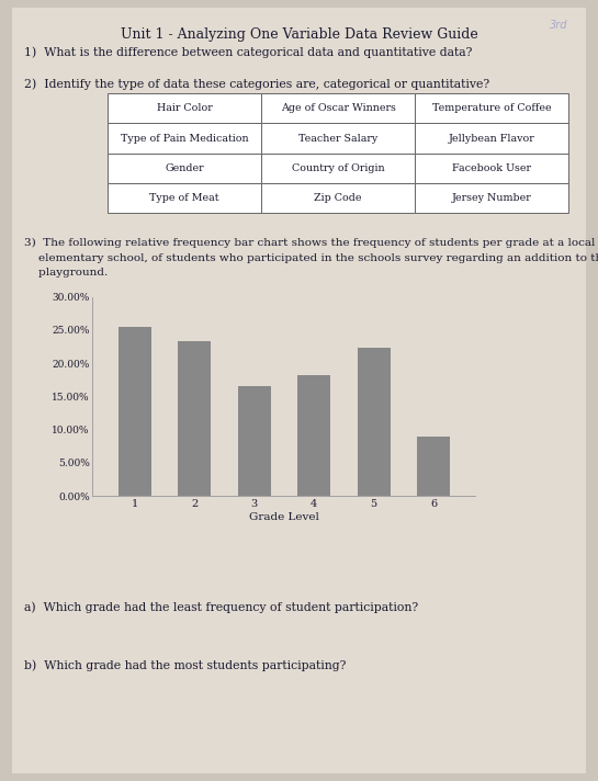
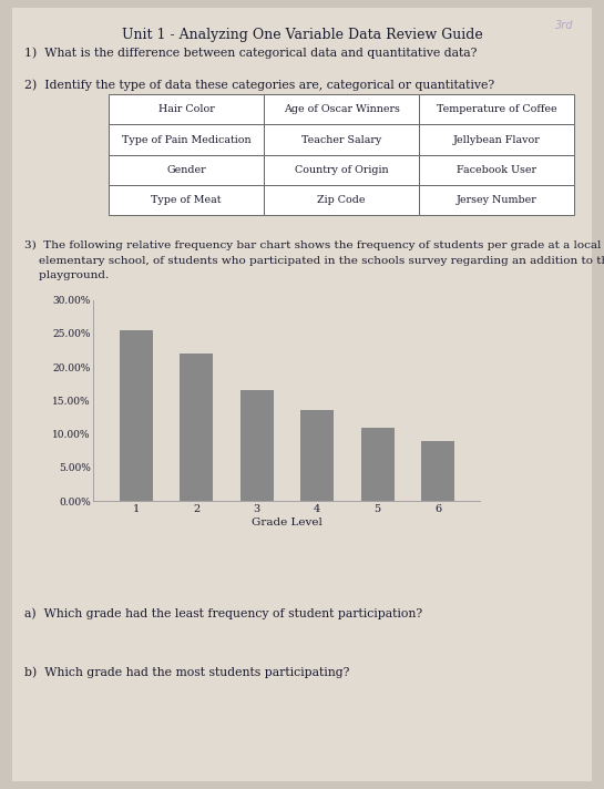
2: 23.4% -> 22.0%
4: 18.2% -> 13.5%
5: 22.4% -> 11.0%
